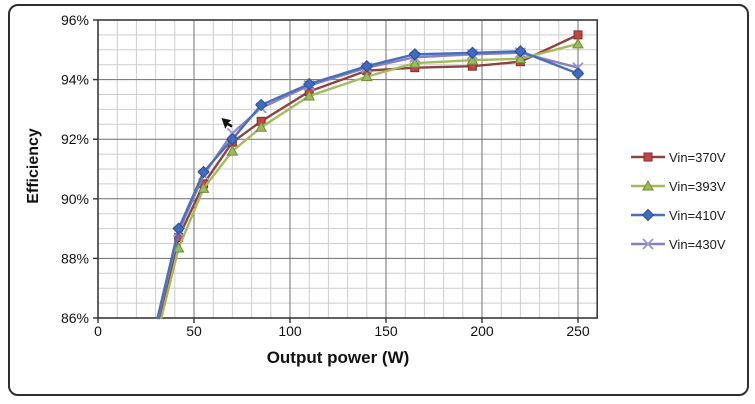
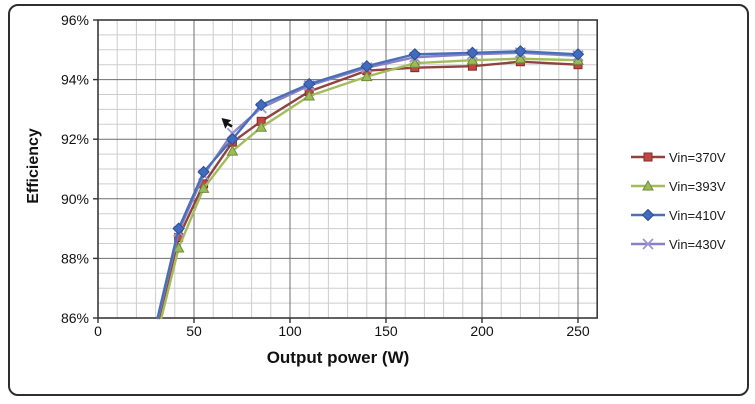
Vin=370V/250: 95.5% -> 94.5%
Vin=393V/250: 95.2% -> 94.7%
Vin=410V/250: 94.2% -> 94.8%
Vin=430V/250: 94.4% -> 94.8%
